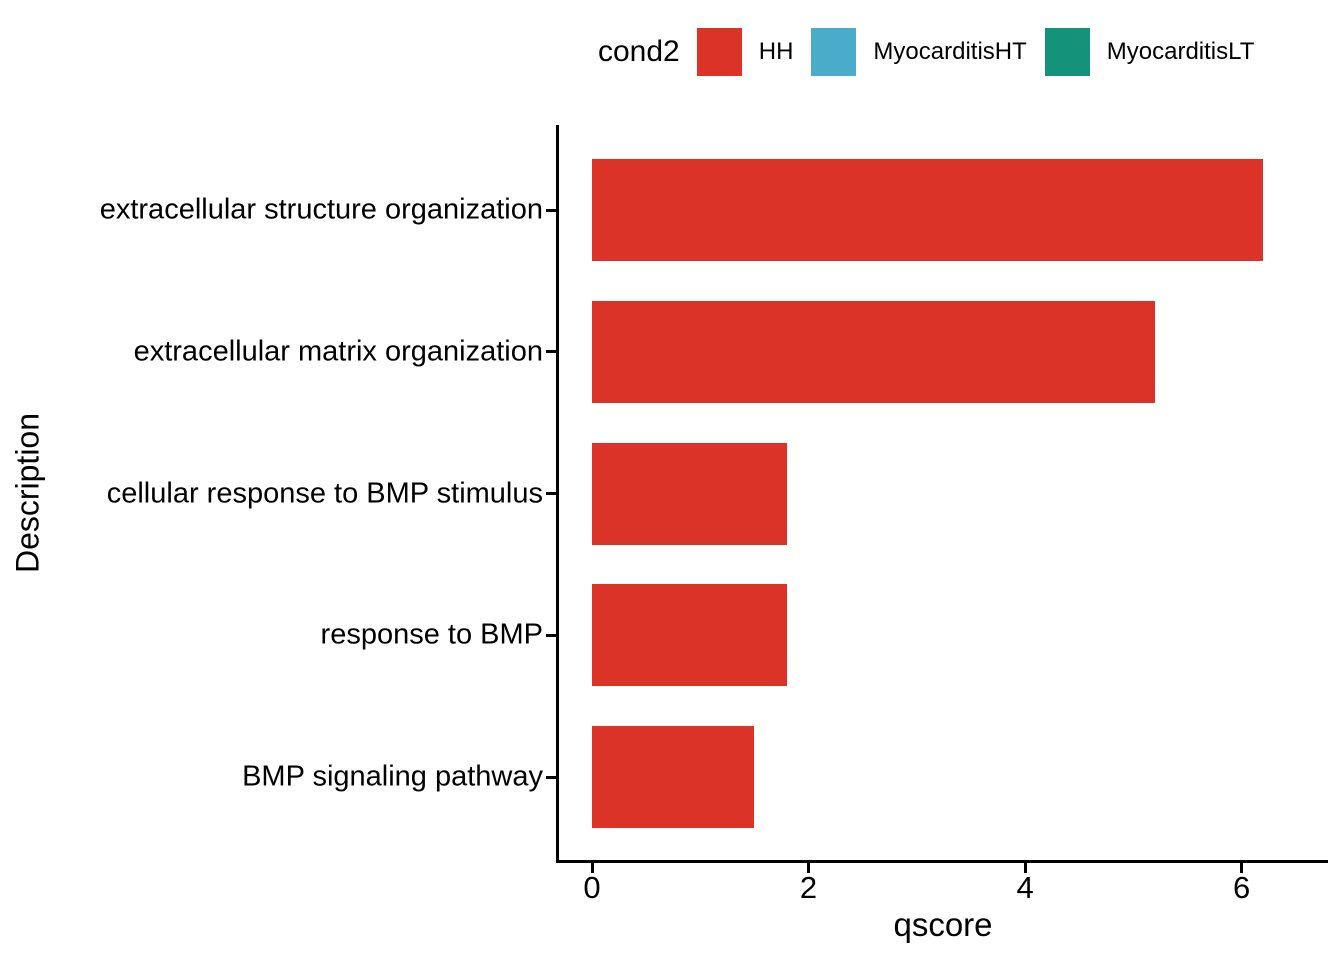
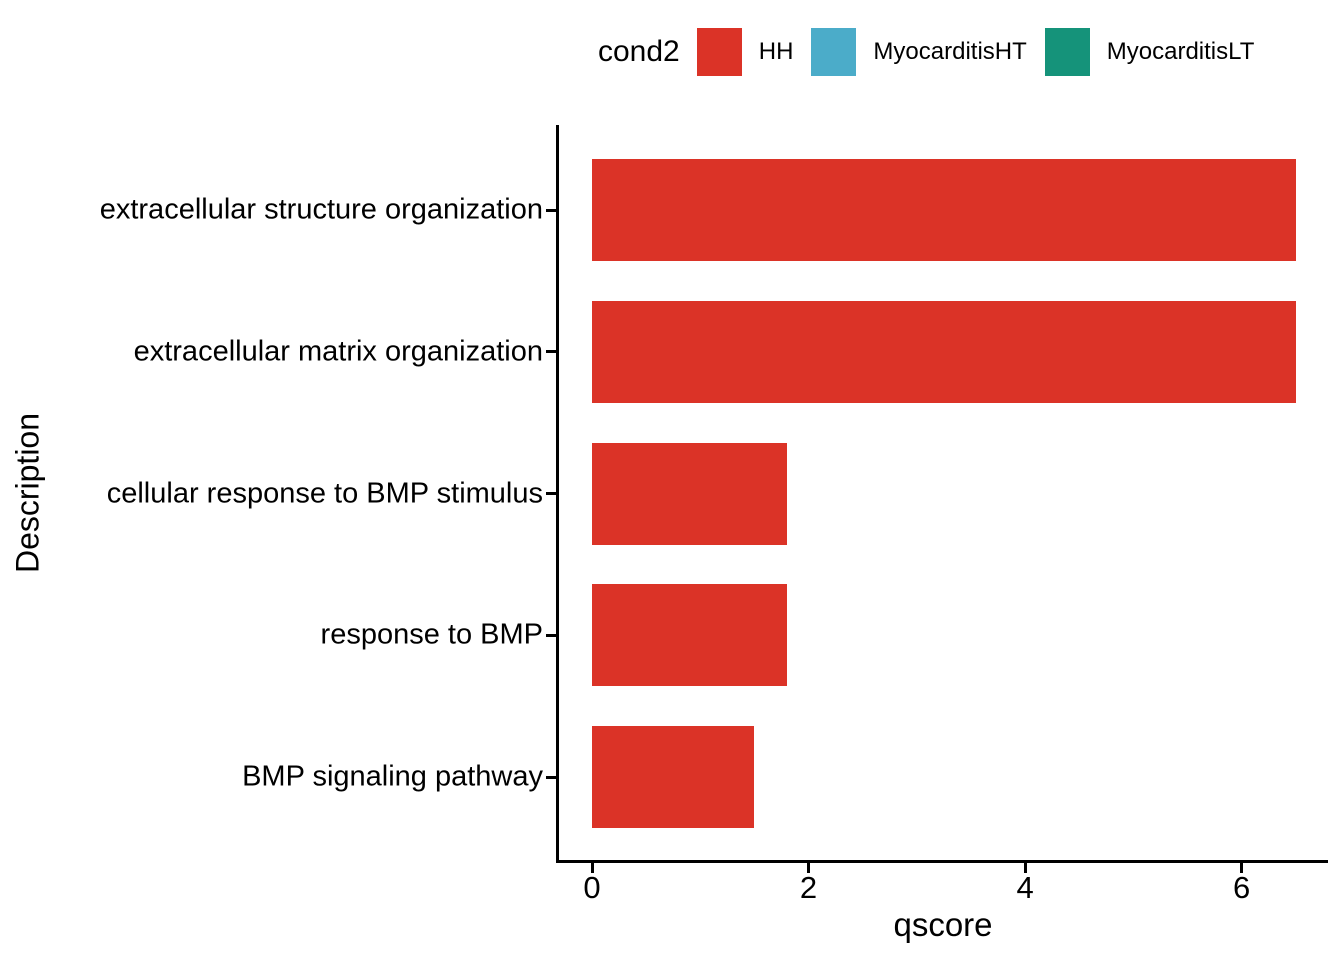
extracellular structure organization: 6.2 -> 6.5
extracellular matrix organization: 5.2 -> 6.5
